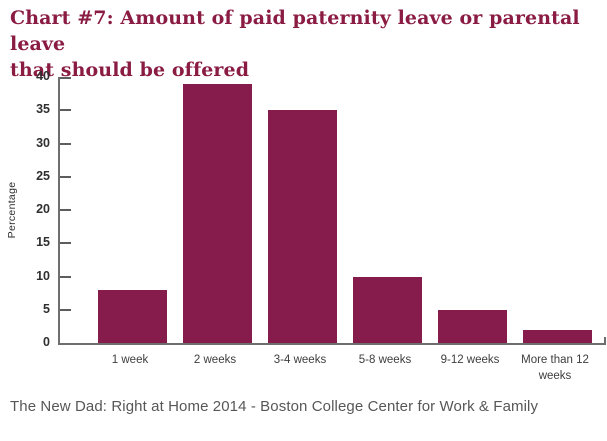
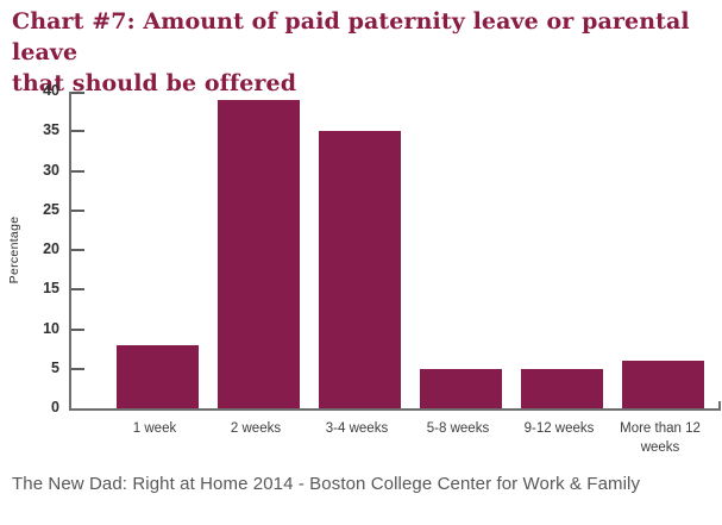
5-8 weeks: 10 -> 5
More than 12 weeks: 2 -> 6
